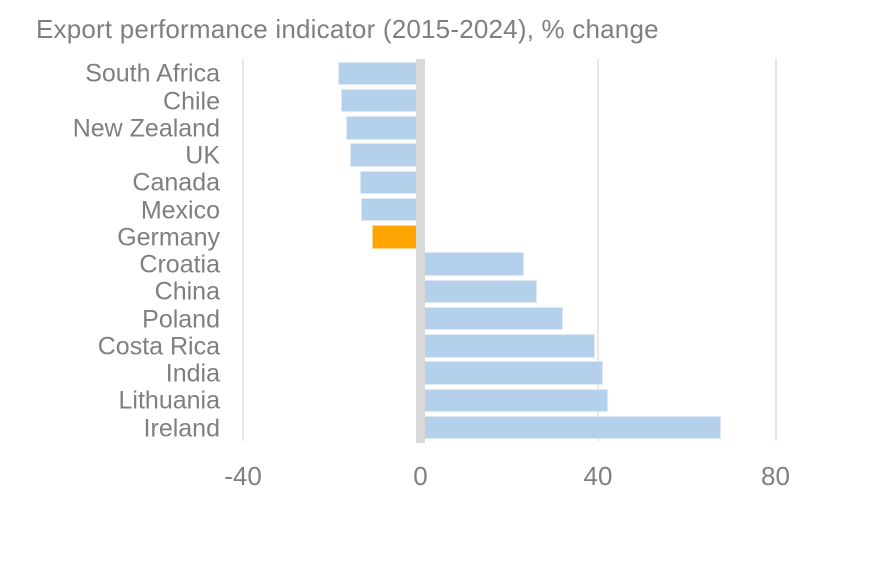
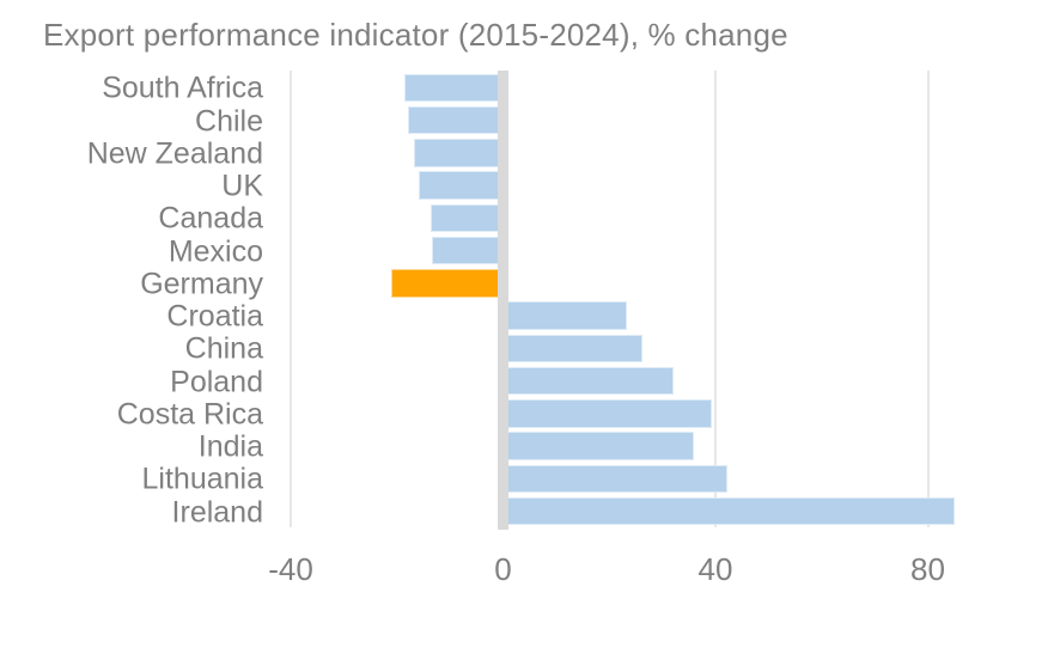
Germany: -11 -> -21
India: 41 -> 36
Ireland: 68 -> 85
